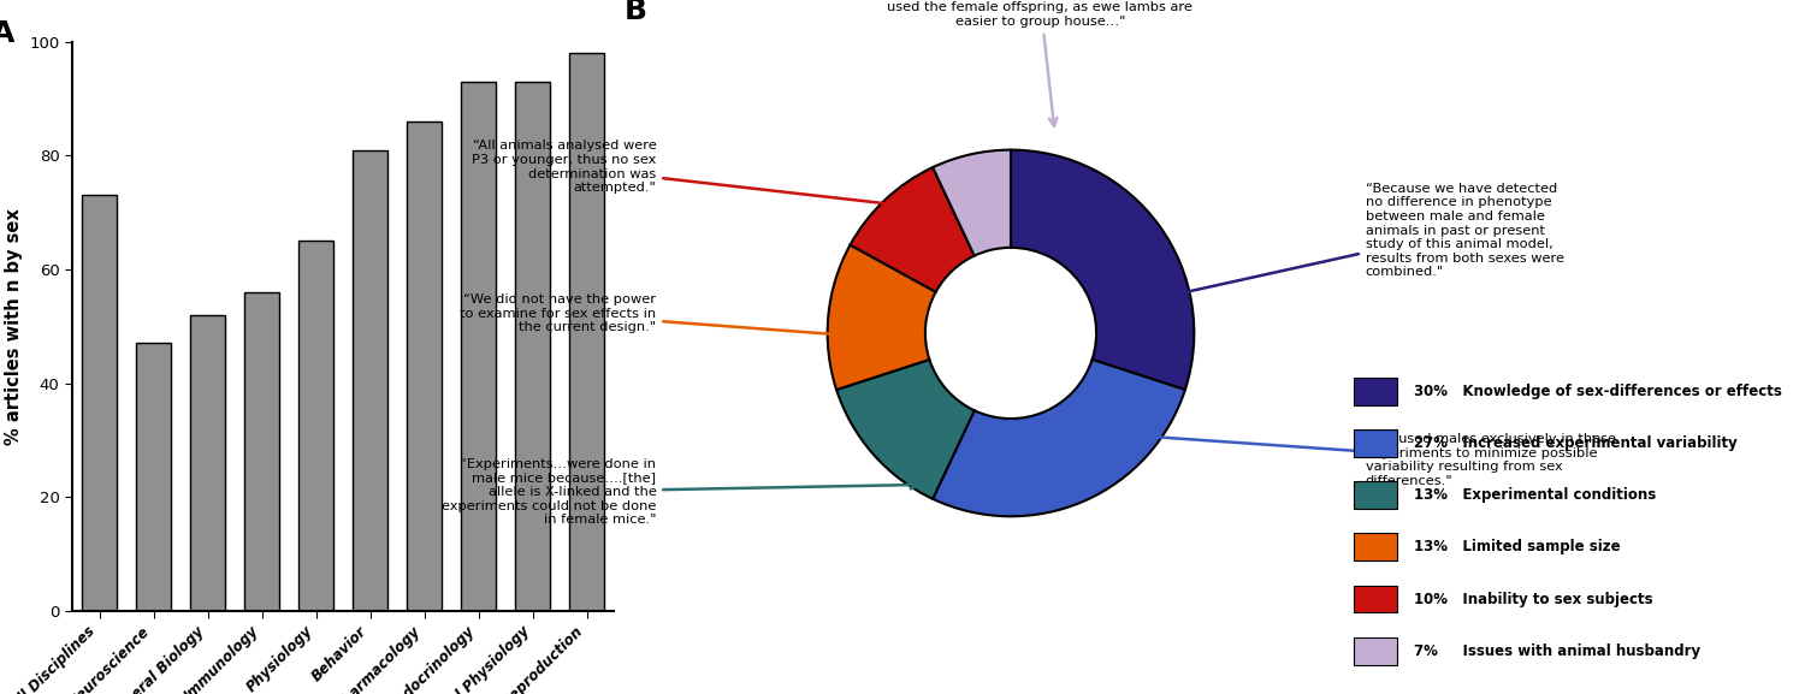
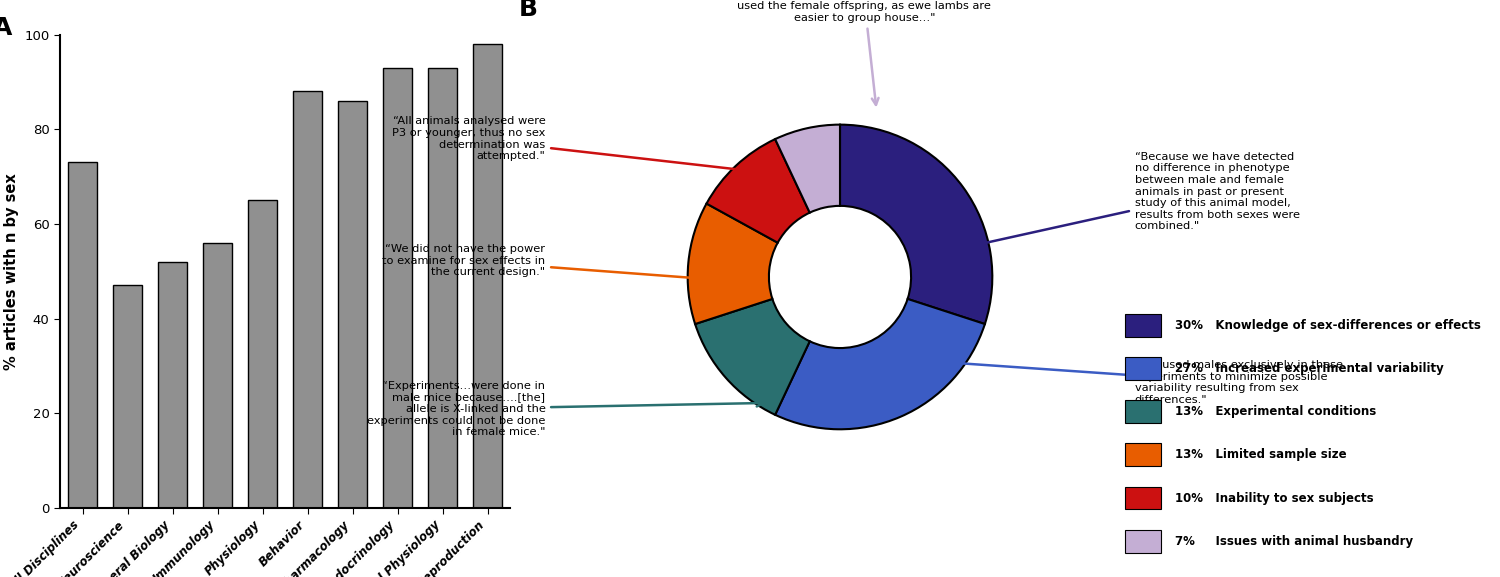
Behavior: 81 -> 88
